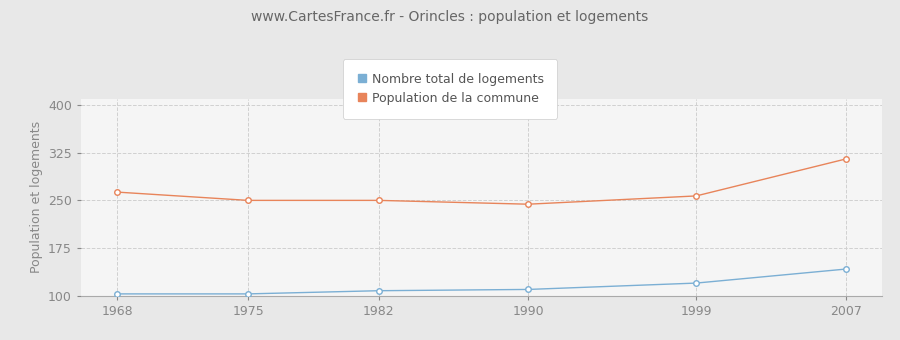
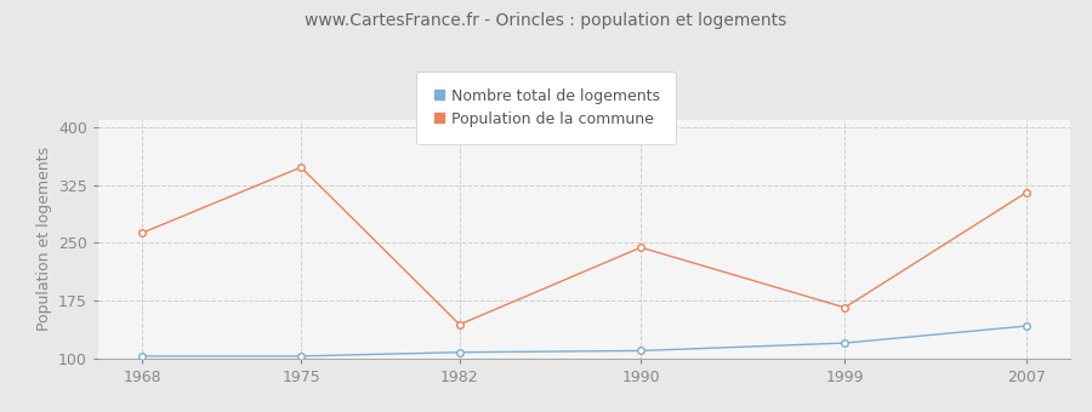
Population de la commune/1975: 250 -> 348
Population de la commune/1982: 250 -> 144
Population de la commune/1999: 257 -> 166
